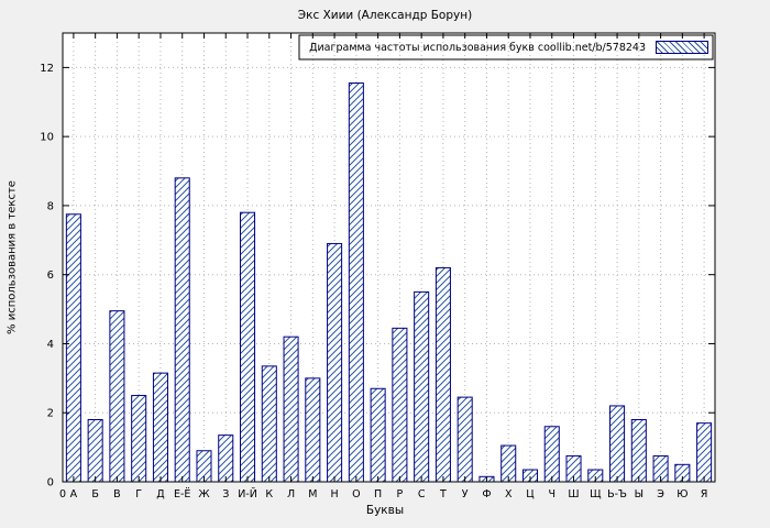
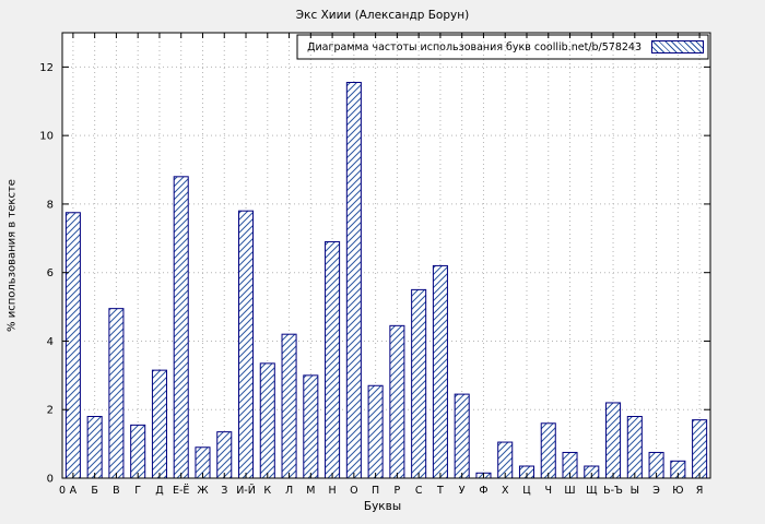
Г: 2.5 -> 1.6
